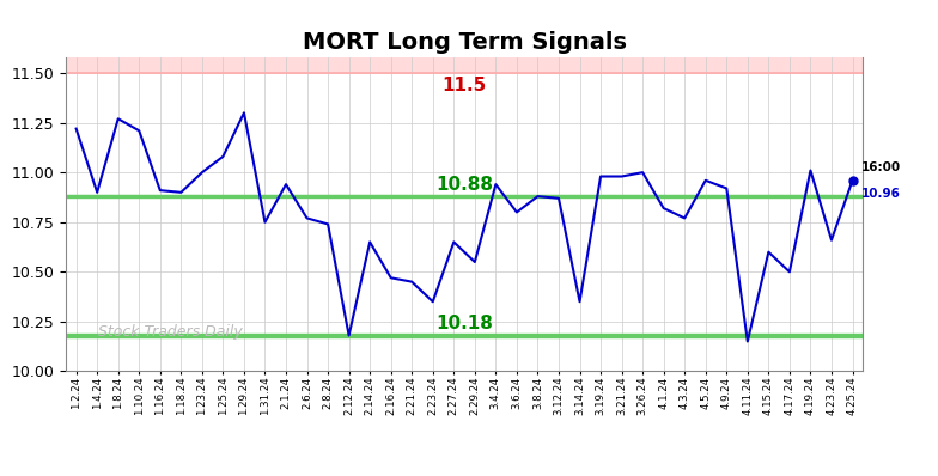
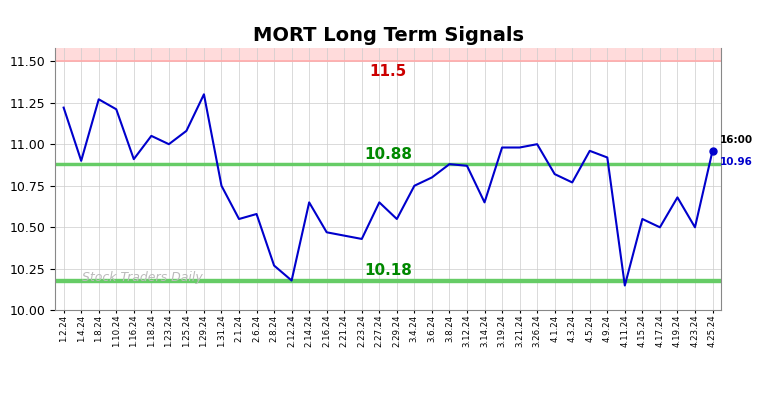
1.18.24: 10.90 -> 11.05
2.1.24: 10.94 -> 10.55
2.6.24: 10.77 -> 10.58
2.8.24: 10.74 -> 10.27
2.23.24: 10.35 -> 10.43
3.4.24: 10.94 -> 10.75
3.14.24: 10.35 -> 10.65
4.15.24: 10.60 -> 10.55
4.19.24: 11.01 -> 10.68
4.23.24: 10.66 -> 10.50
